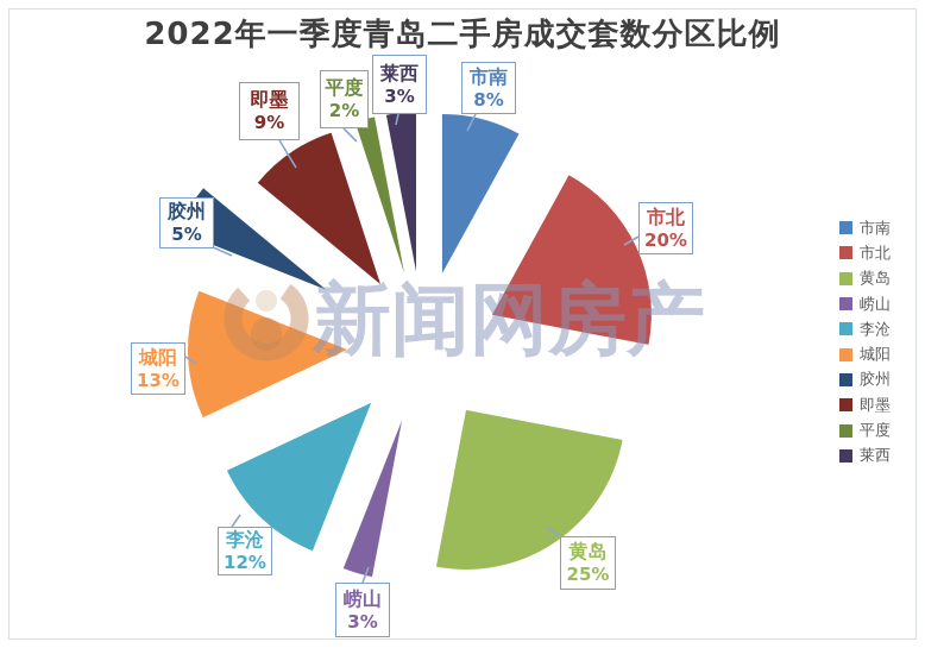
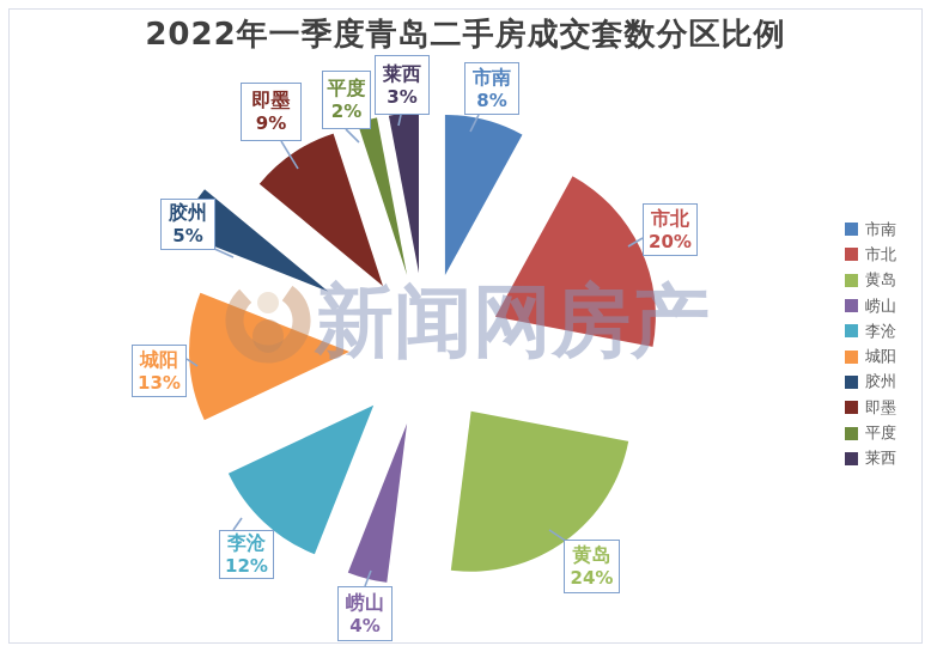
黄岛: 25% -> 24%
崂山: 3% -> 4%
